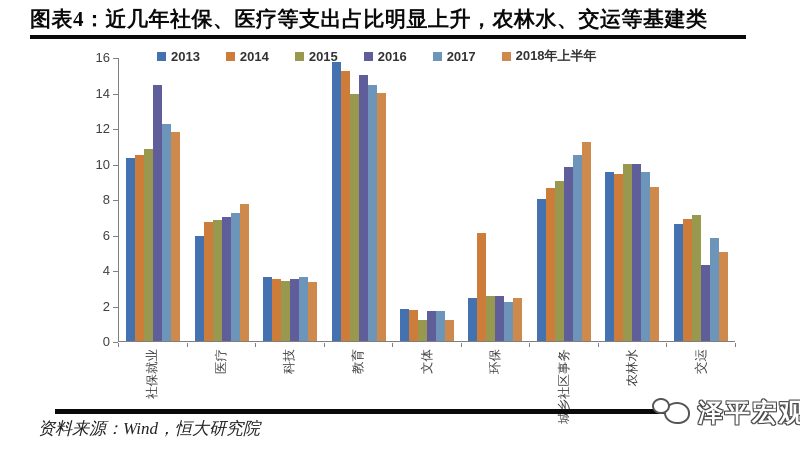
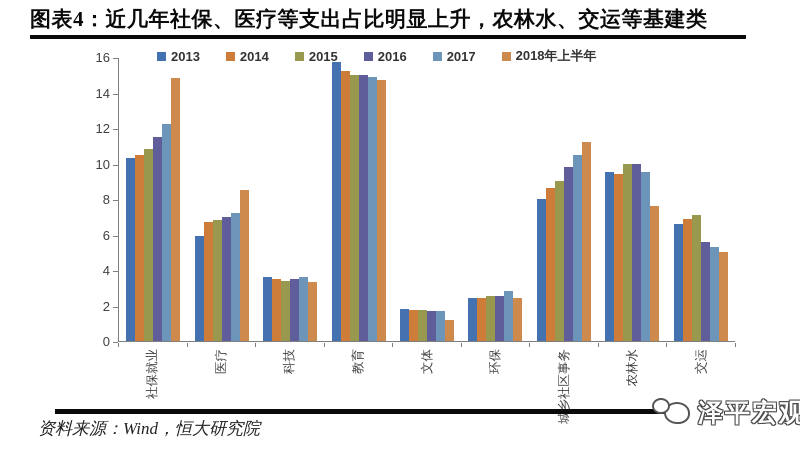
2016/社保就业: 14.4 -> 11.5
2018年上半年/社保就业: 11.8 -> 14.8
2018年上半年/医疗: 7.7 -> 8.5
2015/教育: 13.9 -> 15.0
2017/教育: 14.4 -> 14.9
2018年上半年/教育: 14.0 -> 14.7
2015/文体: 1.2 -> 1.8
2014/环保: 6.1 -> 2.5
2017/环保: 2.2 -> 2.8
2018年上半年/农林水: 8.7 -> 7.6
2016/交运: 4.3 -> 5.6
2017/交运: 5.8 -> 5.3
